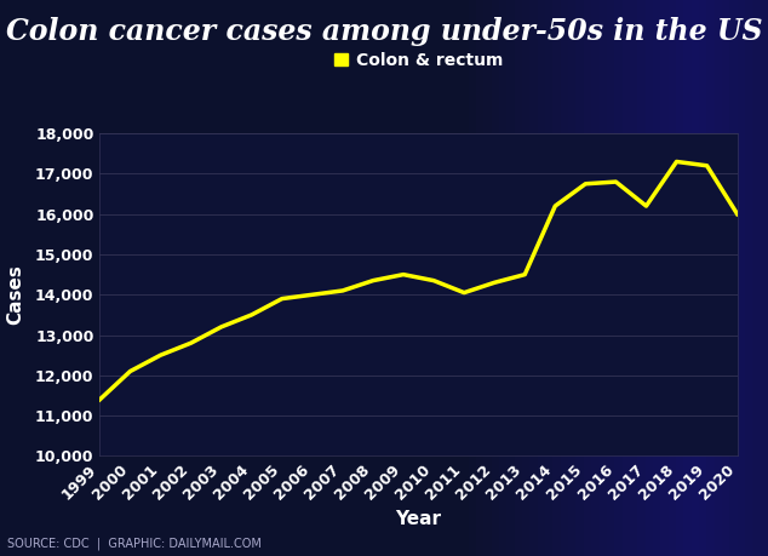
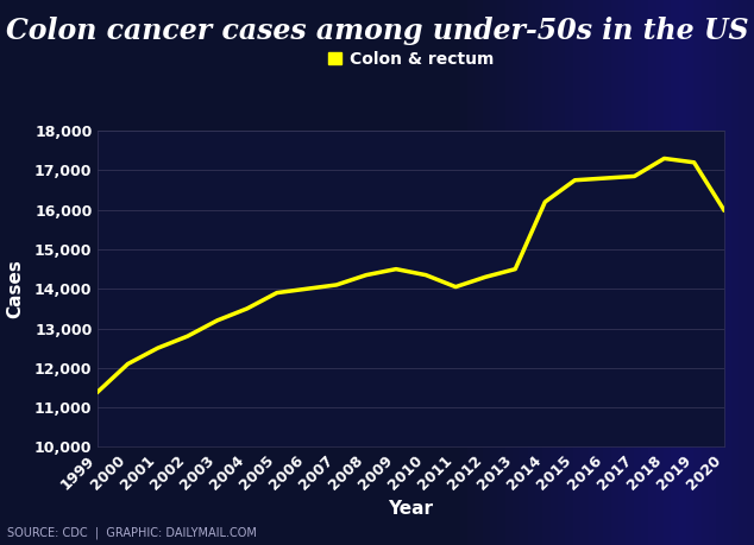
2017: 16,200 -> 16,850
